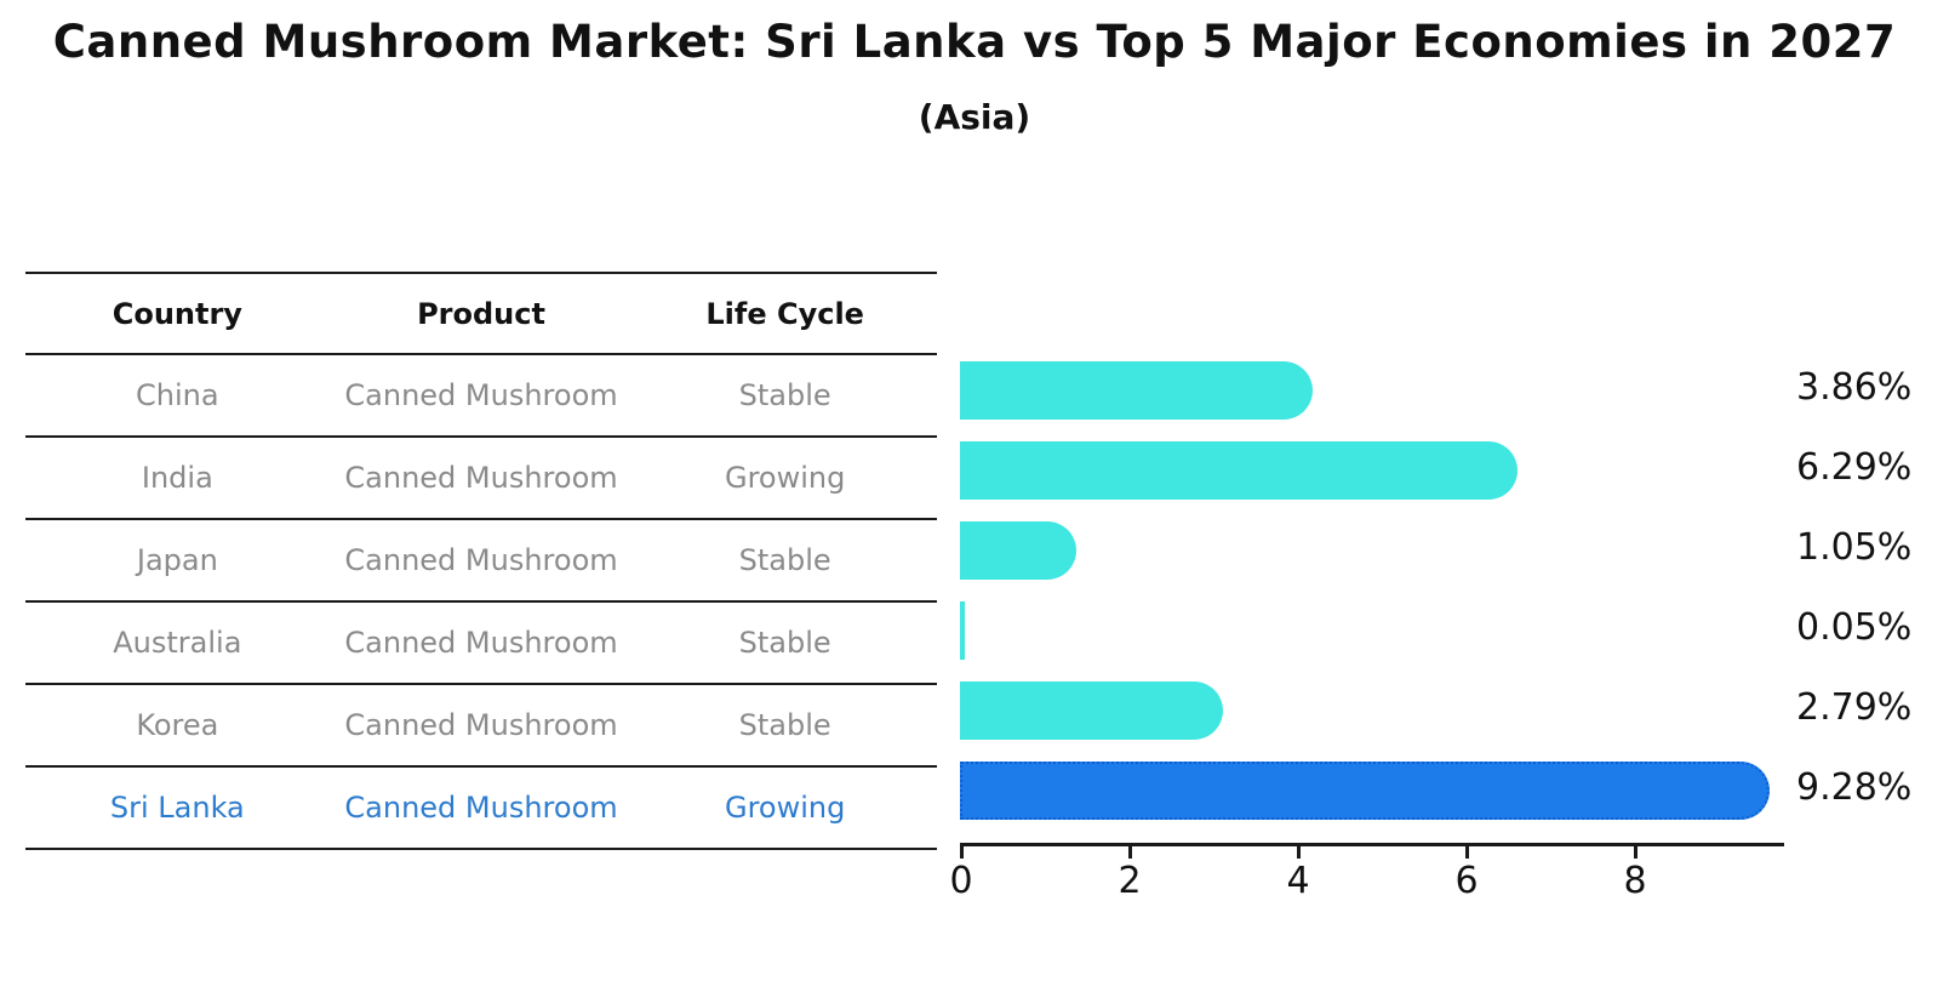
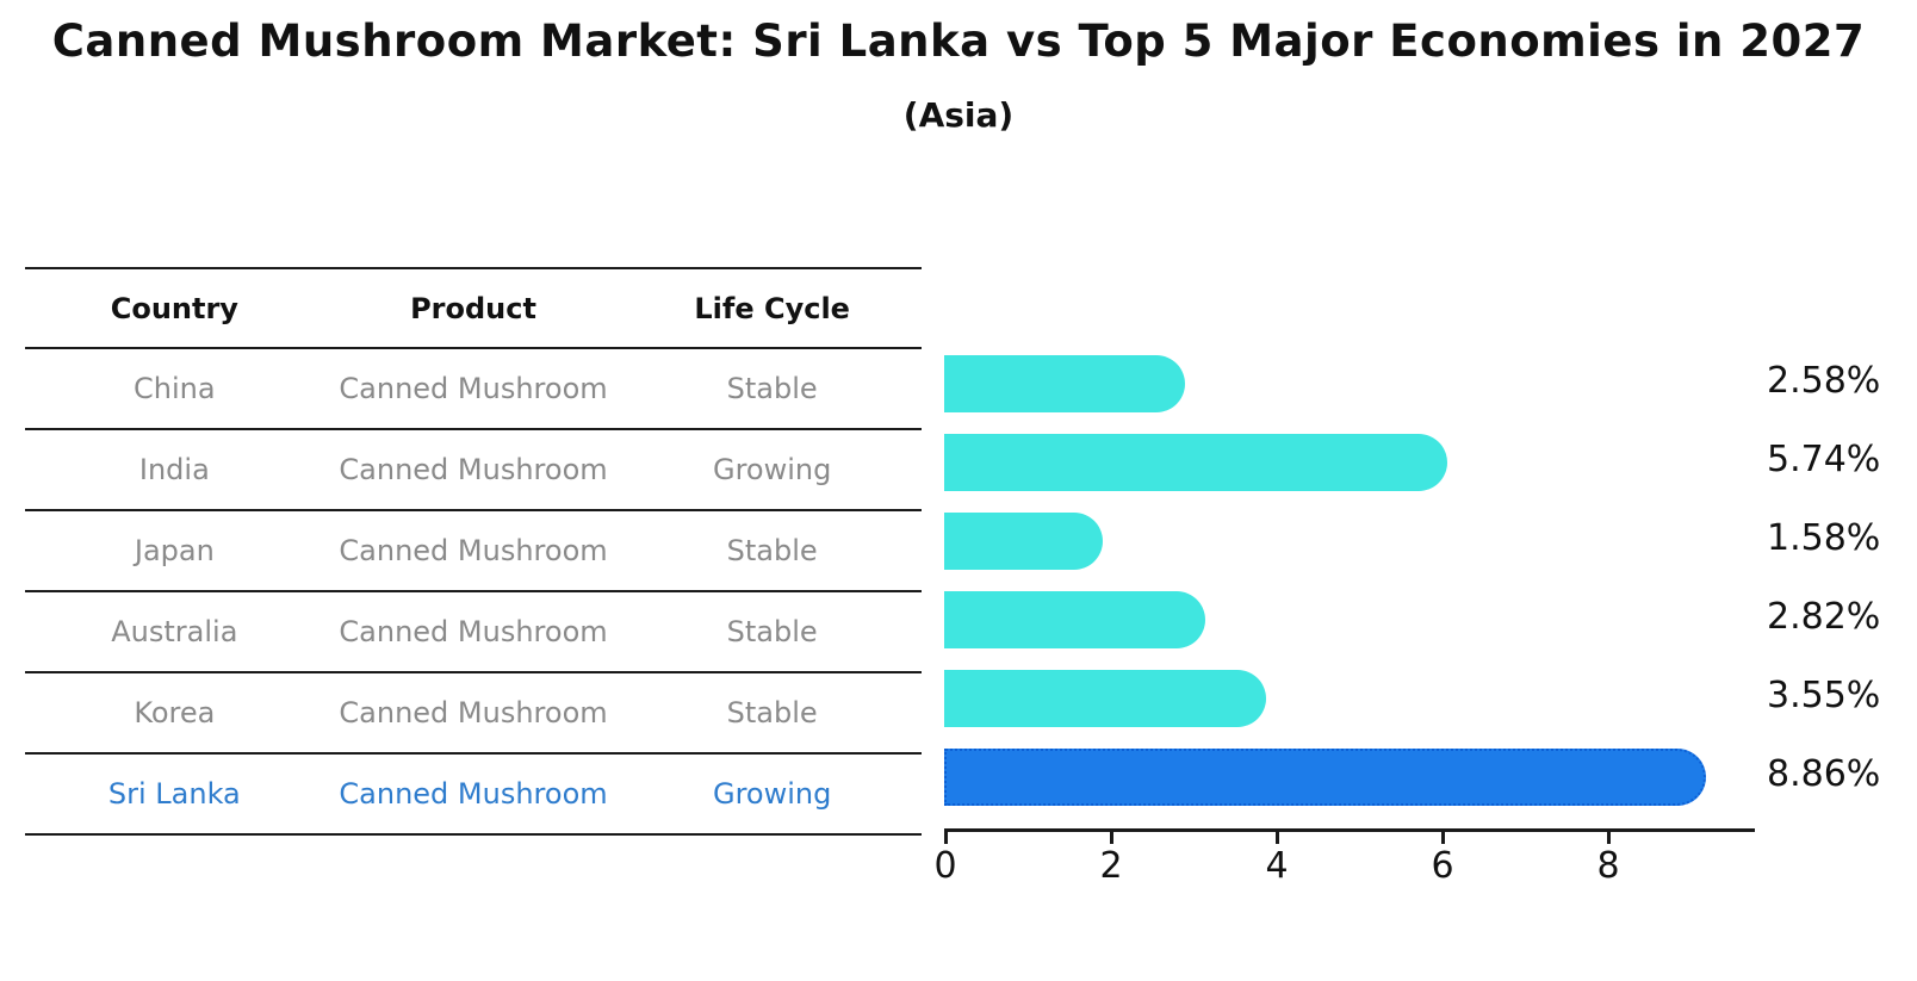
China: 3.86% -> 2.58%
India: 6.29% -> 5.74%
Japan: 1.05% -> 1.58%
Australia: 0.05% -> 2.82%
Korea: 2.79% -> 3.55%
Sri Lanka: 9.28% -> 8.86%
